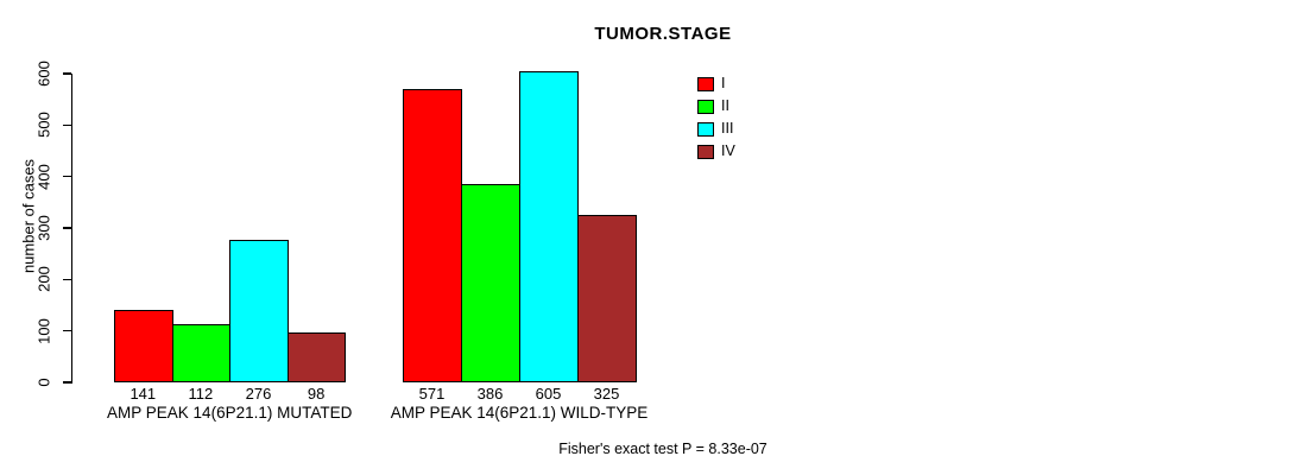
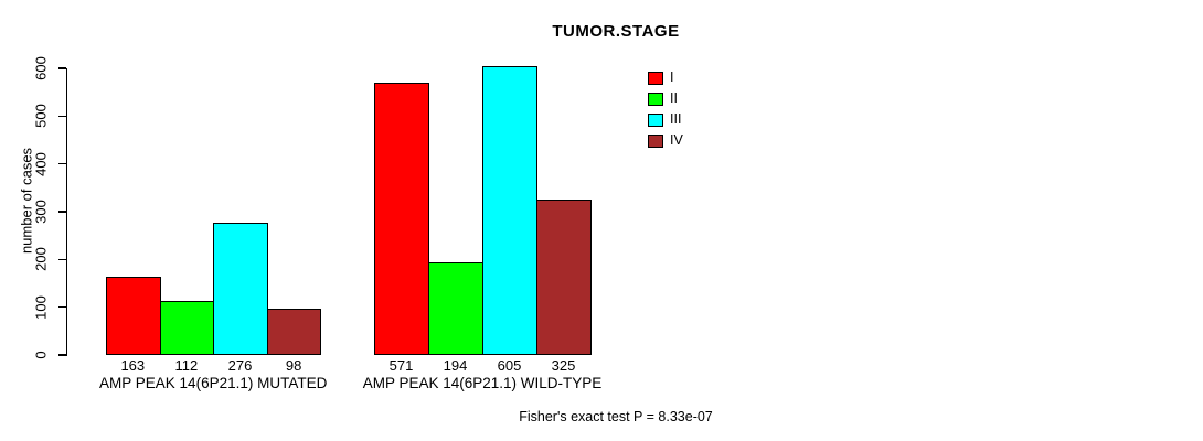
I/AMP PEAK 14(6P21.1) MUTATED: 141 -> 163
II/AMP PEAK 14(6P21.1) WILD-TYPE: 386 -> 194
